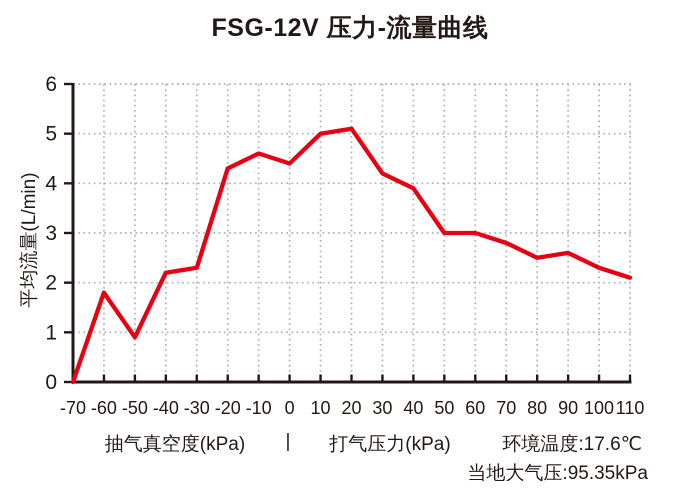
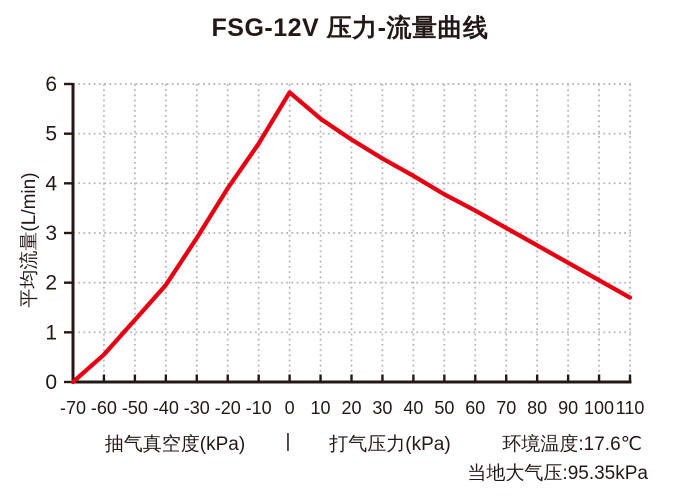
-60: 1.8 -> 0.6
-50: 0.9 -> 1.2
-40: 2.2 -> 1.9
-30: 2.3 -> 2.9
-20: 4.3 -> 3.9
-10: 4.6 -> 4.8
0: 4.4 -> 5.8
10: 5.0 -> 5.3
20: 5.1 -> 4.9
30: 4.2 -> 4.5
40: 3.9 -> 4.2
50: 3.0 -> 3.8
60: 3.0 -> 3.5
70: 2.8 -> 3.1
80: 2.5 -> 2.8
90: 2.6 -> 2.4
100: 2.3 -> 2.0
110: 2.1 -> 1.7
